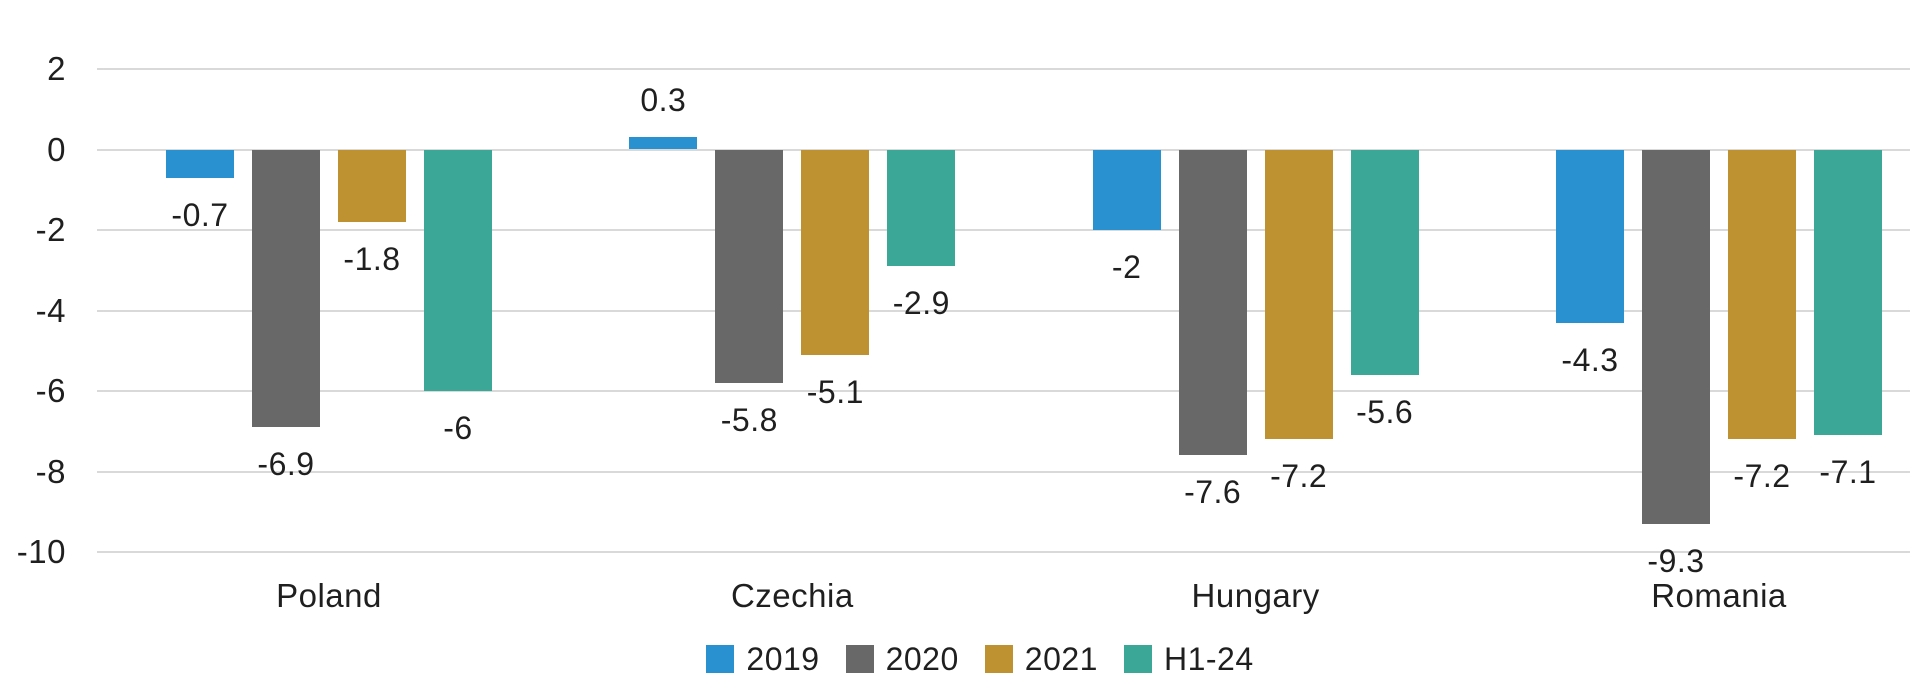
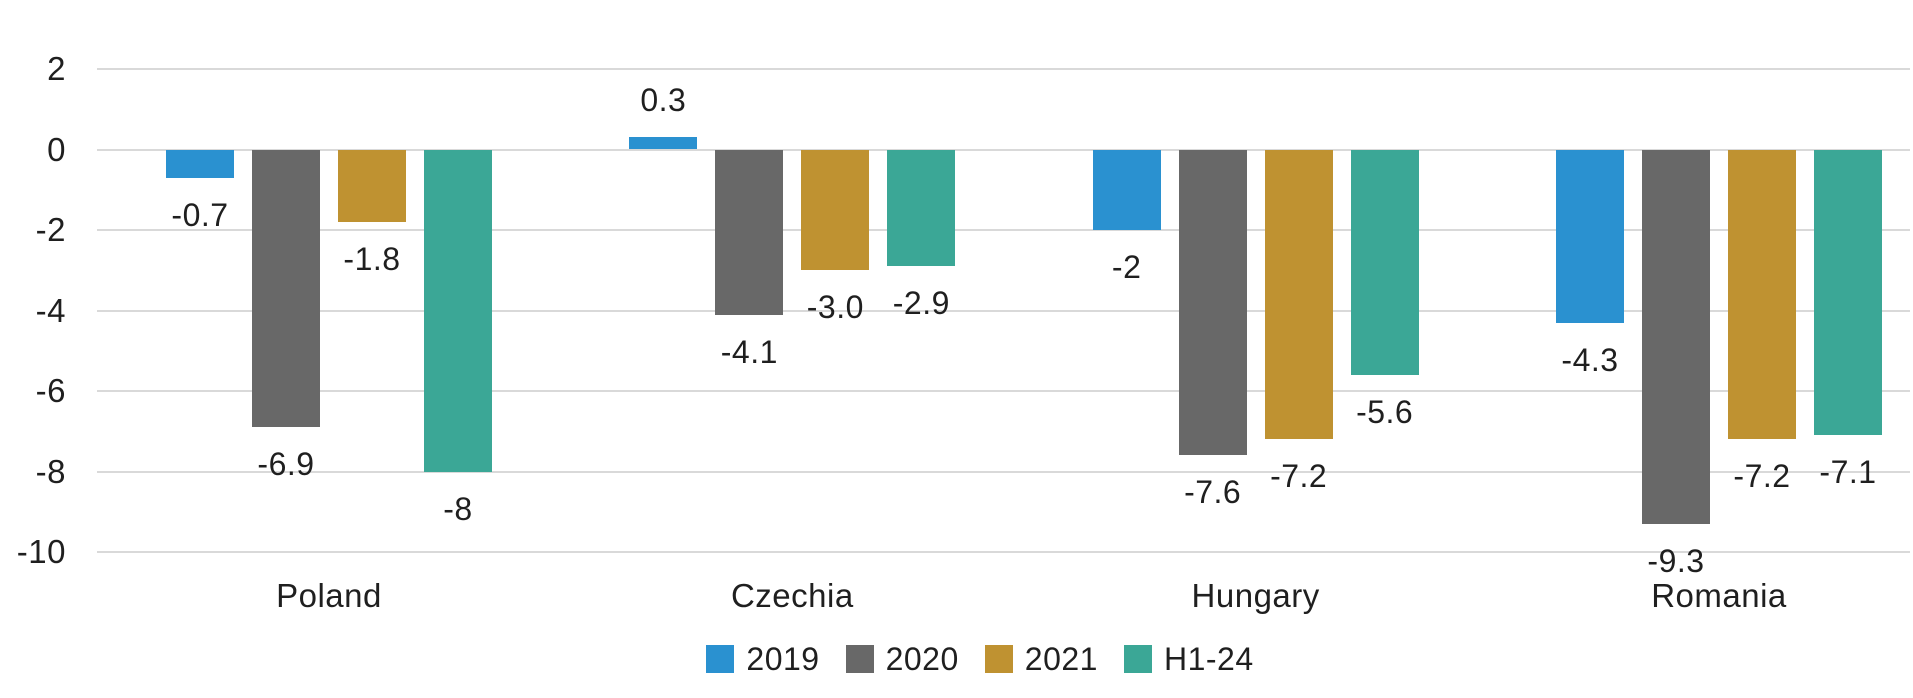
H1-24/Poland: -6 -> -8
2020/Czechia: -5.8 -> -4.1
2021/Czechia: -5.1 -> -3.0
